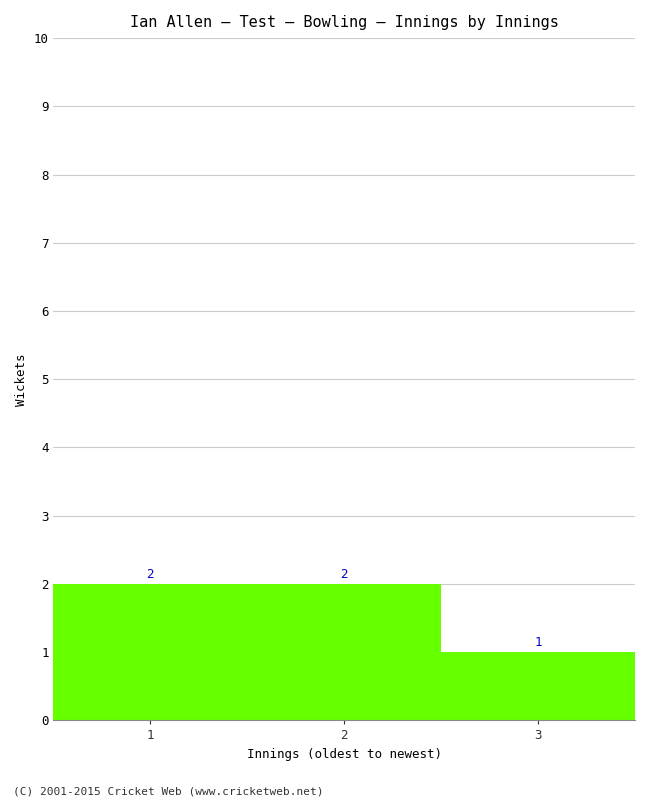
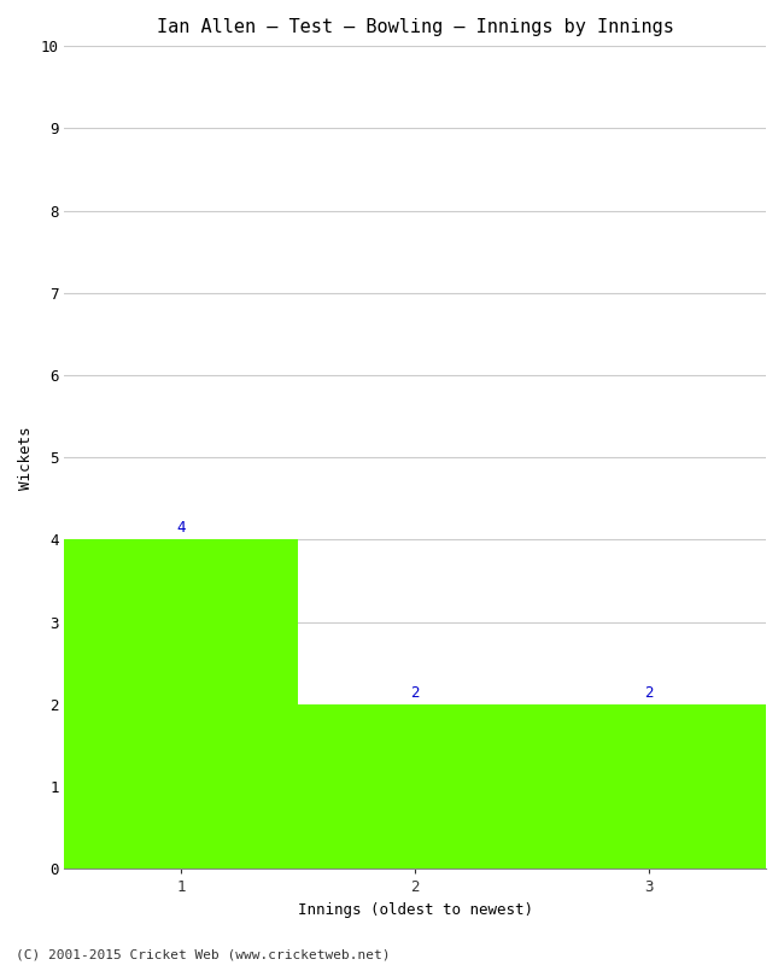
1: 2 -> 4
3: 1 -> 2
